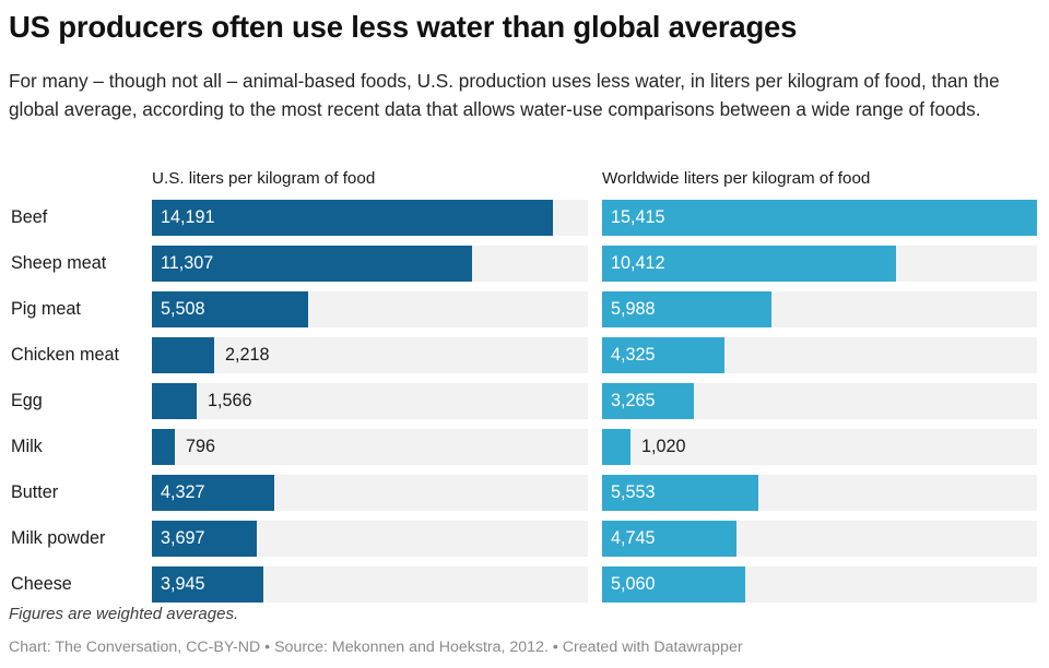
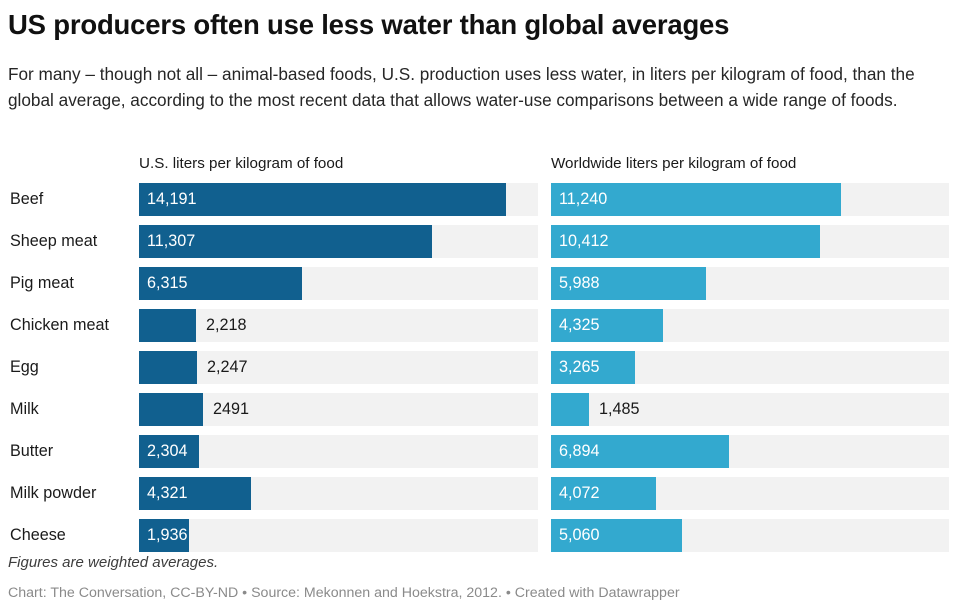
Worldwide liters per kilogram of food/Beef: 15,415 -> 11,240
U.S. liters per kilogram of food/Pig meat: 5,508 -> 6,315
U.S. liters per kilogram of food/Egg: 1,566 -> 2,247
U.S. liters per kilogram of food/Milk: 796 -> 2491
Worldwide liters per kilogram of food/Milk: 1,020 -> 1,485
U.S. liters per kilogram of food/Butter: 4,327 -> 2,304
Worldwide liters per kilogram of food/Butter: 5,553 -> 6,894
U.S. liters per kilogram of food/Milk powder: 3,697 -> 4,321
Worldwide liters per kilogram of food/Milk powder: 4,745 -> 4,072
U.S. liters per kilogram of food/Cheese: 3,945 -> 1,936
